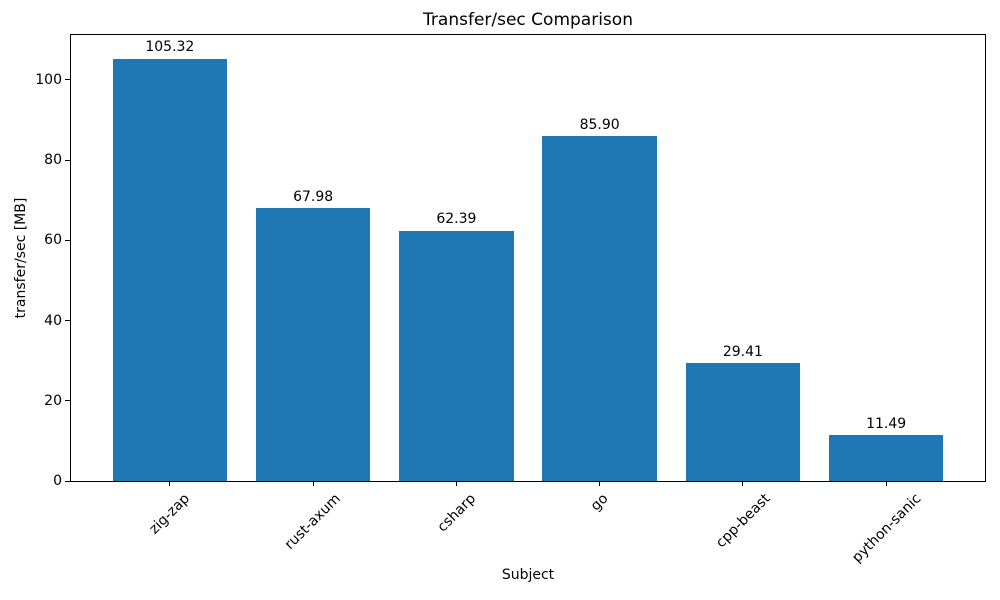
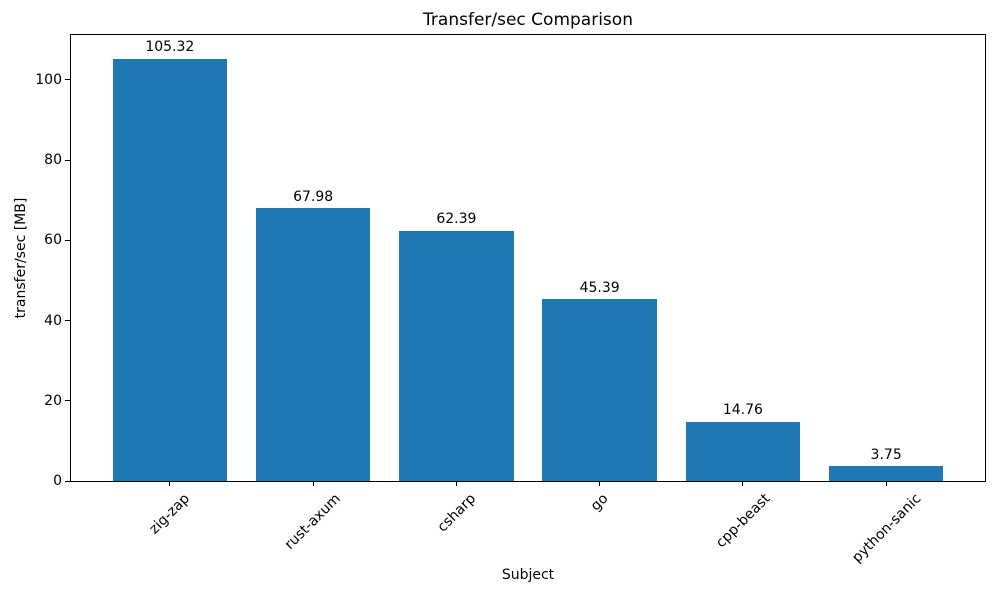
go: 85.90 -> 45.39
cpp-beast: 29.41 -> 14.76
python-sanic: 11.49 -> 3.75
